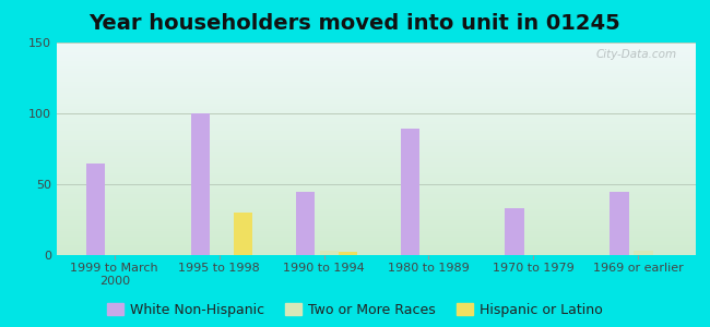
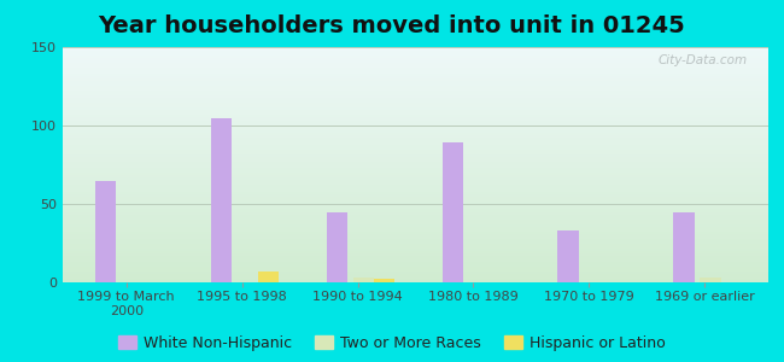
White Non-Hispanic/1995 to 1998: 100 -> 105
Hispanic or Latino/1995 to 1998: 30 -> 7
